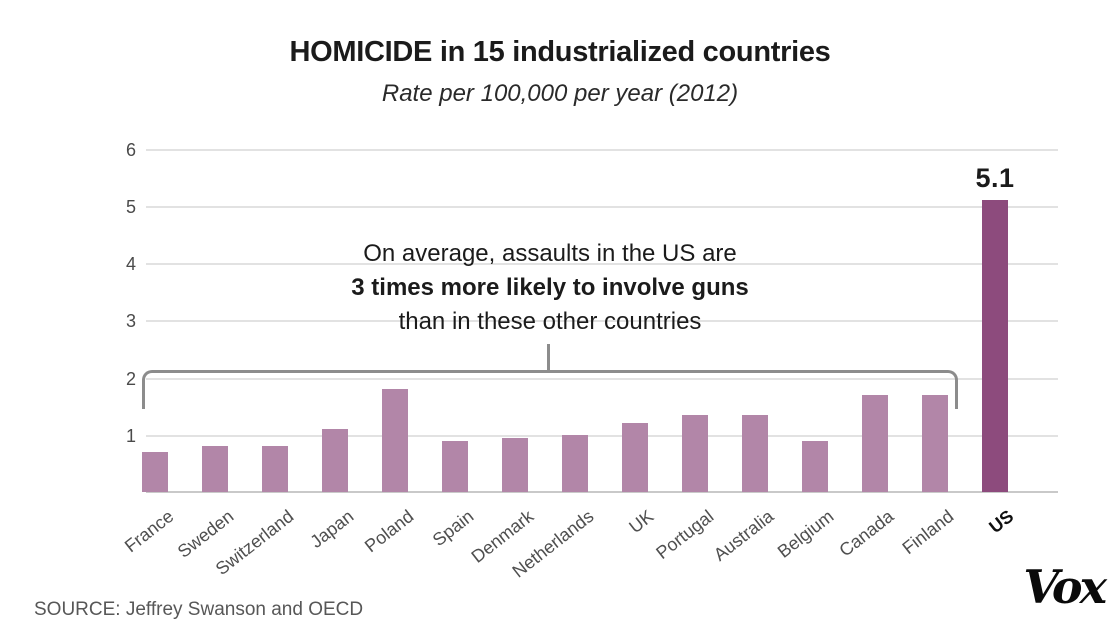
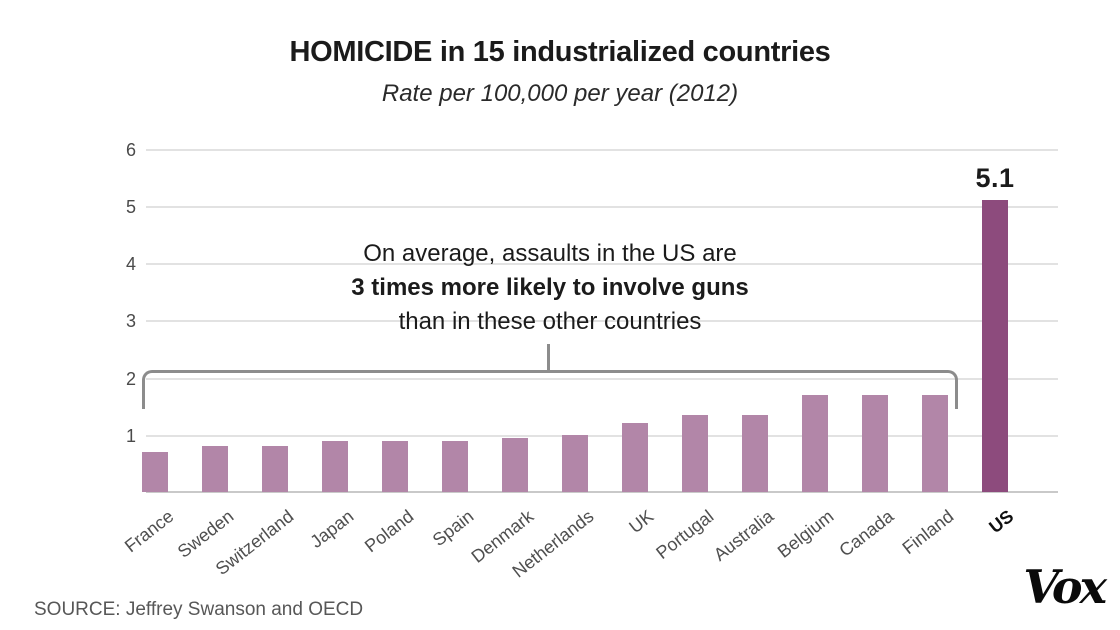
Japan: 1.1 -> 0.9
Poland: 1.8 -> 0.9
Belgium: 0.9 -> 1.7
